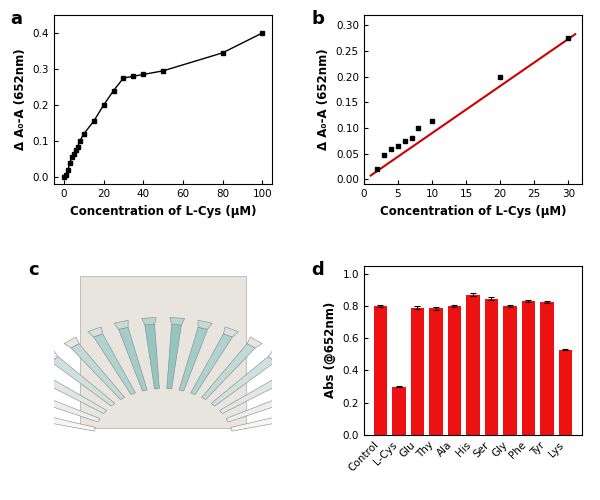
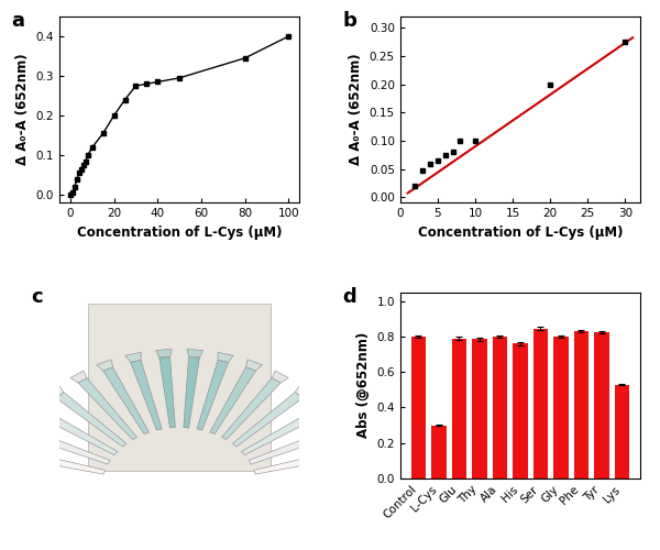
10: 0.114 -> 0.100
His: 0.87 -> 0.76
